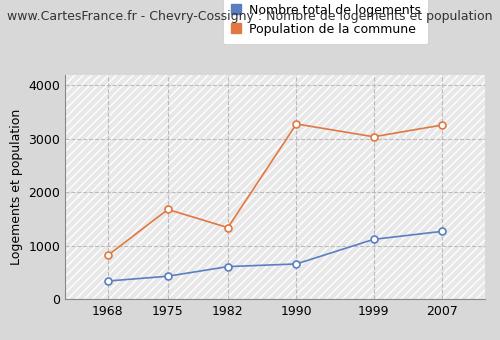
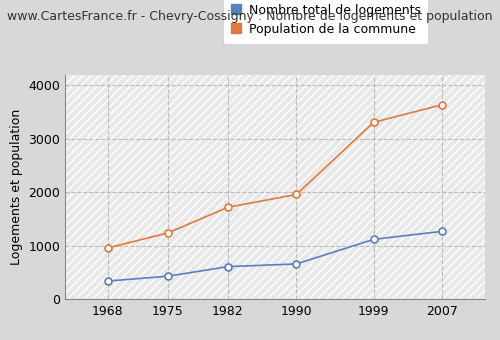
Population de la commune/1968: 820 -> 960
Population de la commune/1975: 1680 -> 1240
Population de la commune/1982: 1340 -> 1720
Population de la commune/1990: 3280 -> 1960
Population de la commune/1999: 3040 -> 3310
Population de la commune/2007: 3260 -> 3640
